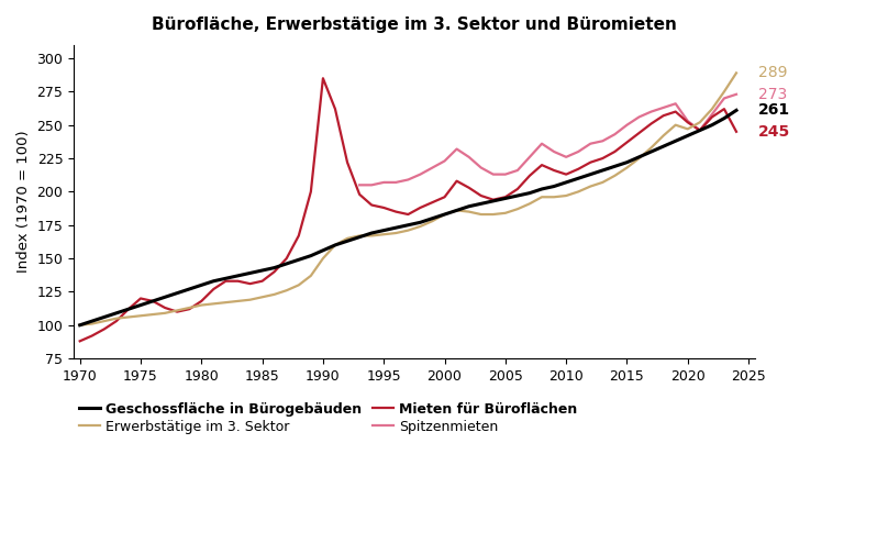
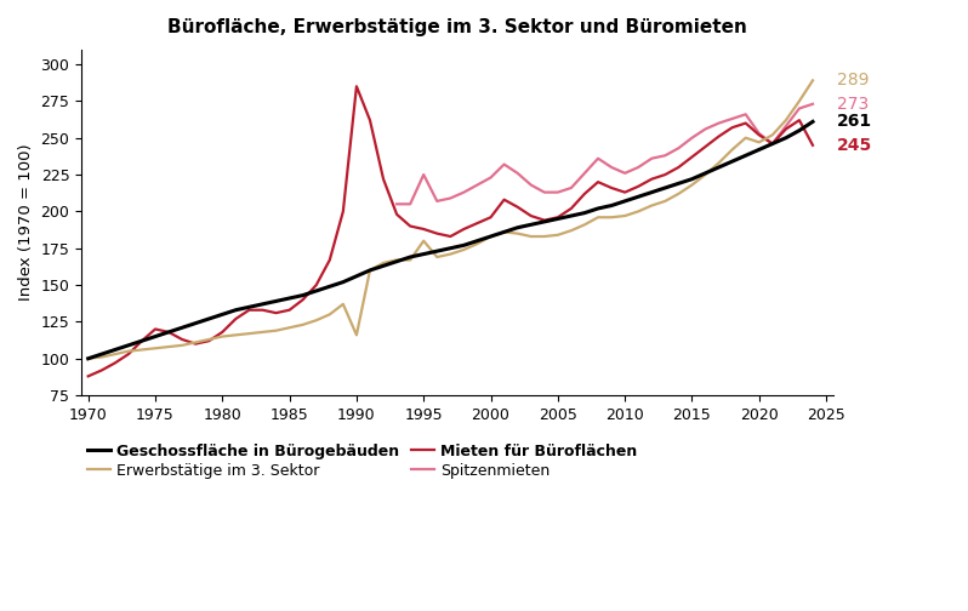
Erwerbstätige im 3. Sektor/1990: 150 -> 116
Erwerbstätige im 3. Sektor/1995: 168 -> 180
Spitzenmieten/1995: 207 -> 225
